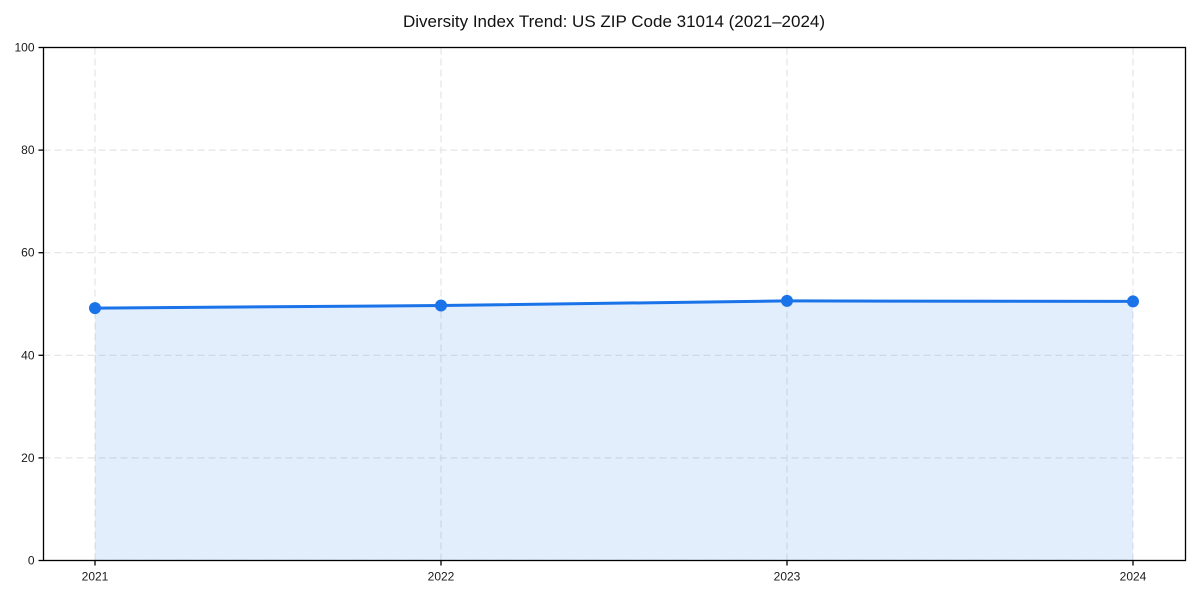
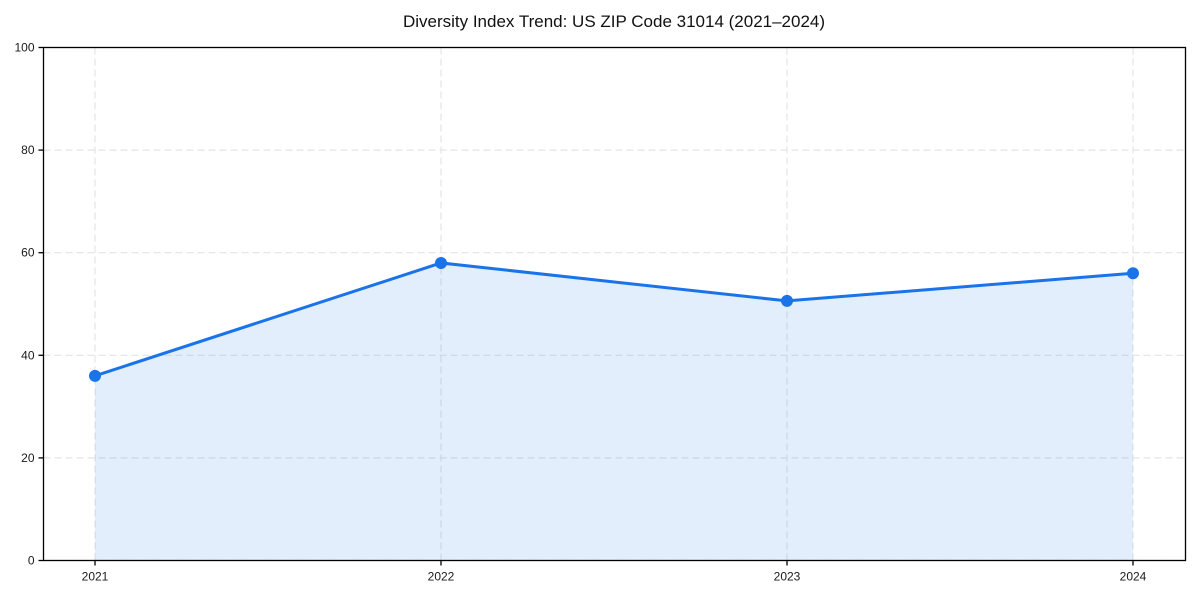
2021: 49 -> 36
2022: 50 -> 58
2024: 50 -> 56
